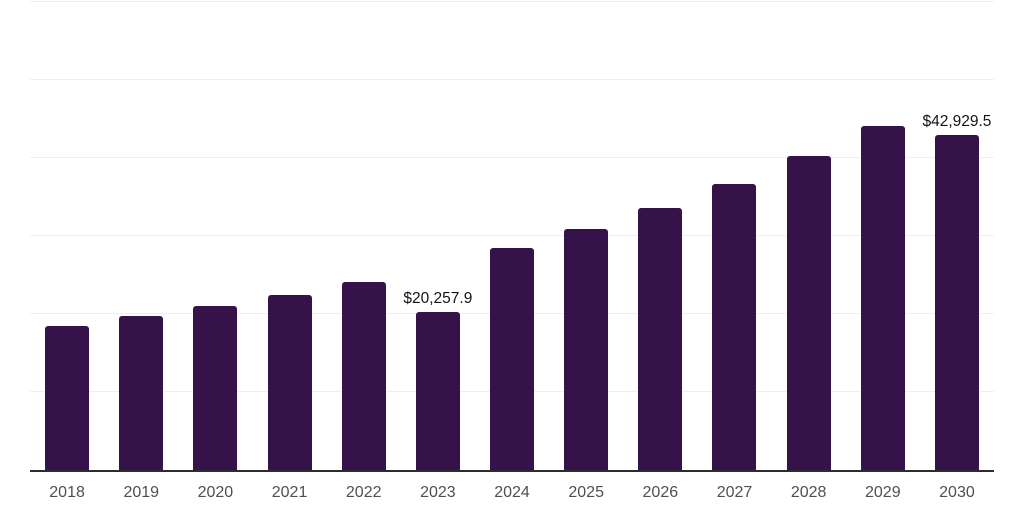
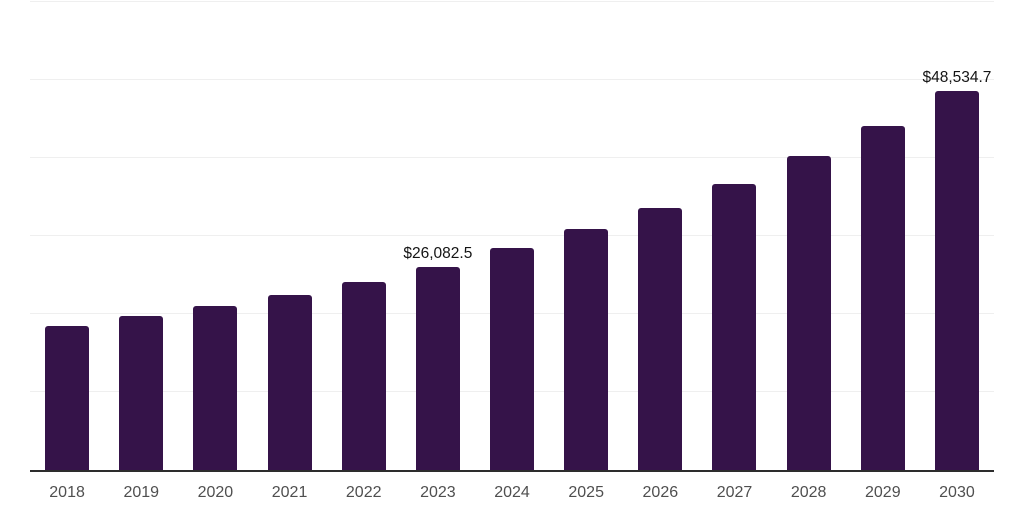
2023: $20,257.9 -> $26,082.5
2030: $42,929.5 -> $48,534.7
